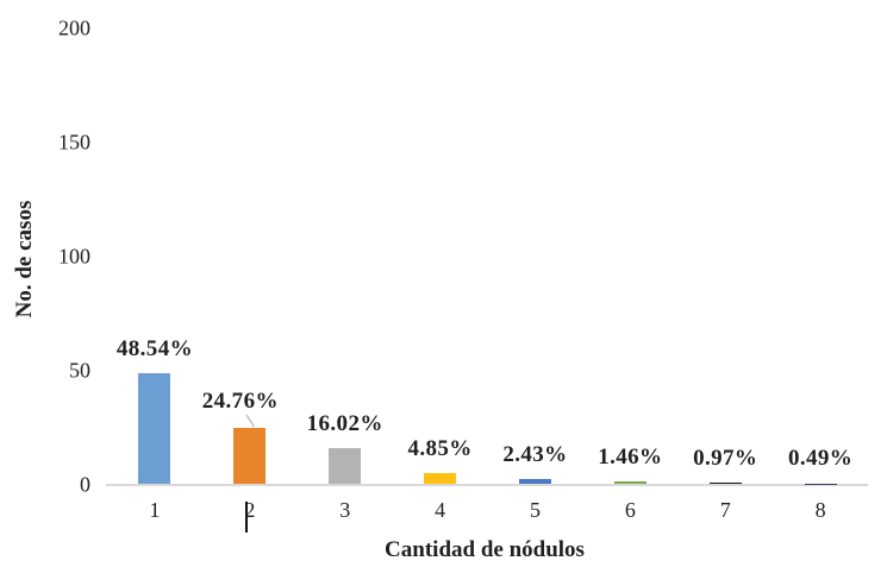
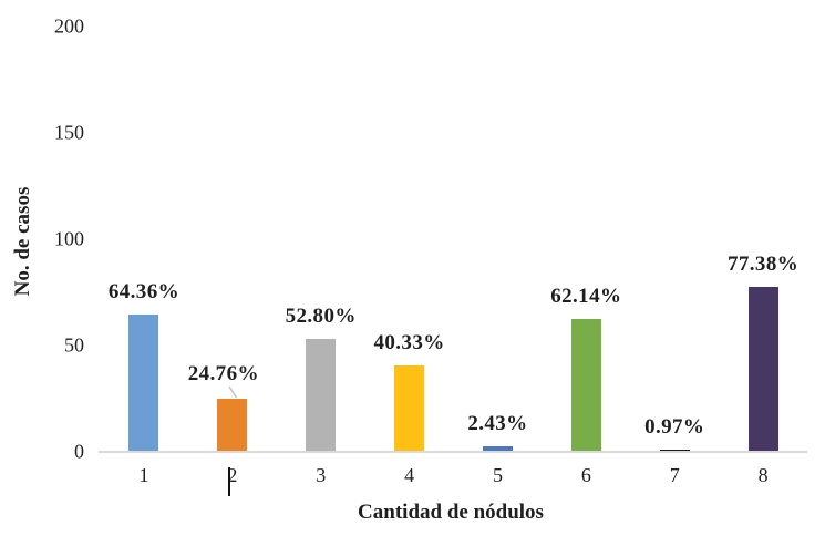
1: 48.54% -> 64.36%
3: 16.02% -> 52.80%
4: 4.85% -> 40.33%
6: 1.46% -> 62.14%
8: 0.49% -> 77.38%
